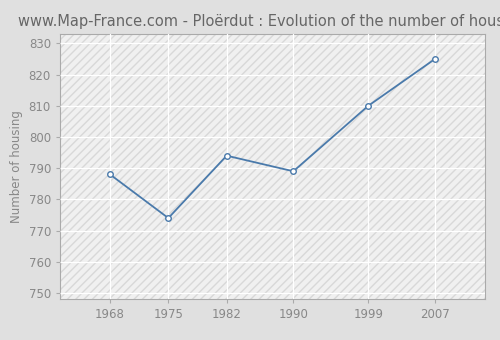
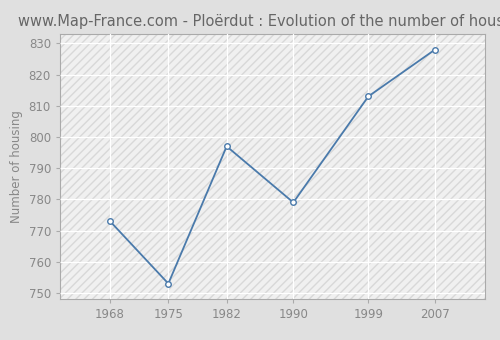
1968: 788 -> 773
1975: 774 -> 753
1982: 794 -> 797
1990: 789 -> 779
1999: 810 -> 813
2007: 825 -> 828
